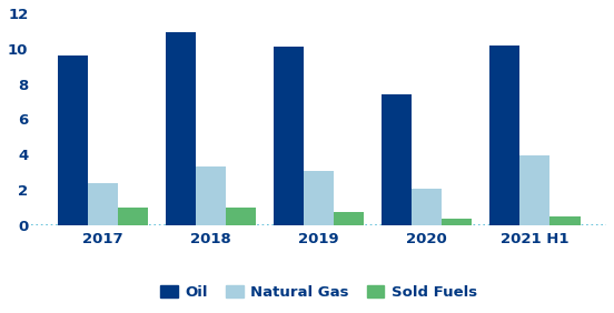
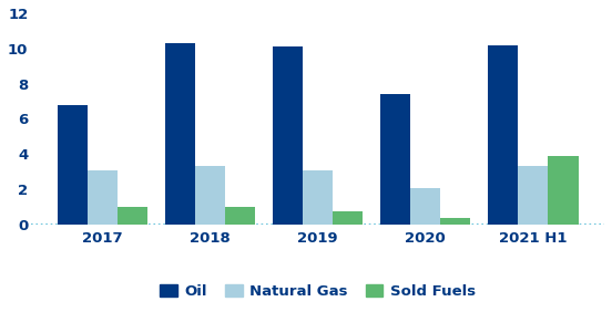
Oil/2017: 9.6 -> 6.8
Natural Gas/2017: 2.4 -> 3.1
Oil/2018: 10.9 -> 10.3
Natural Gas/2021 H1: 4.0 -> 3.3
Sold Fuels/2021 H1: 0.5 -> 3.9
